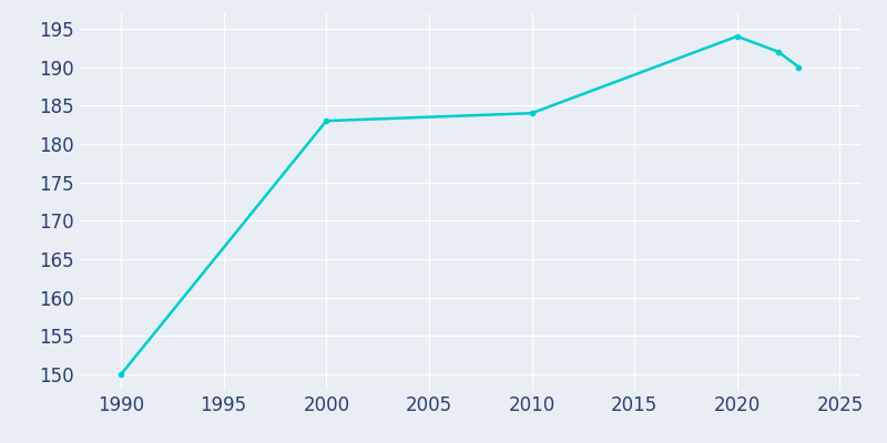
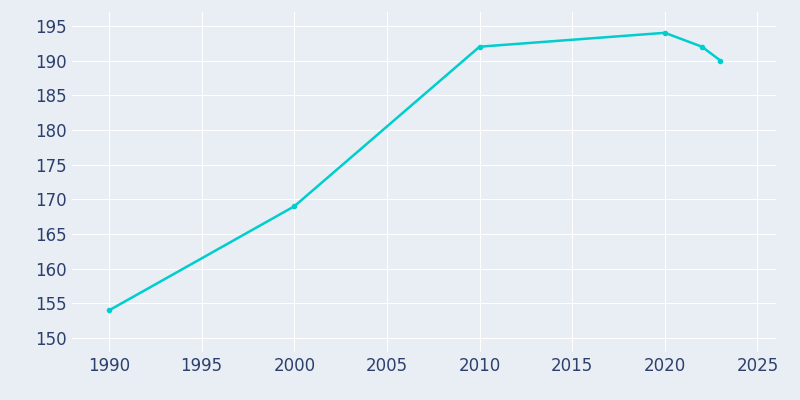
1990: 150 -> 154
2000: 183 -> 169
2010: 184 -> 192
